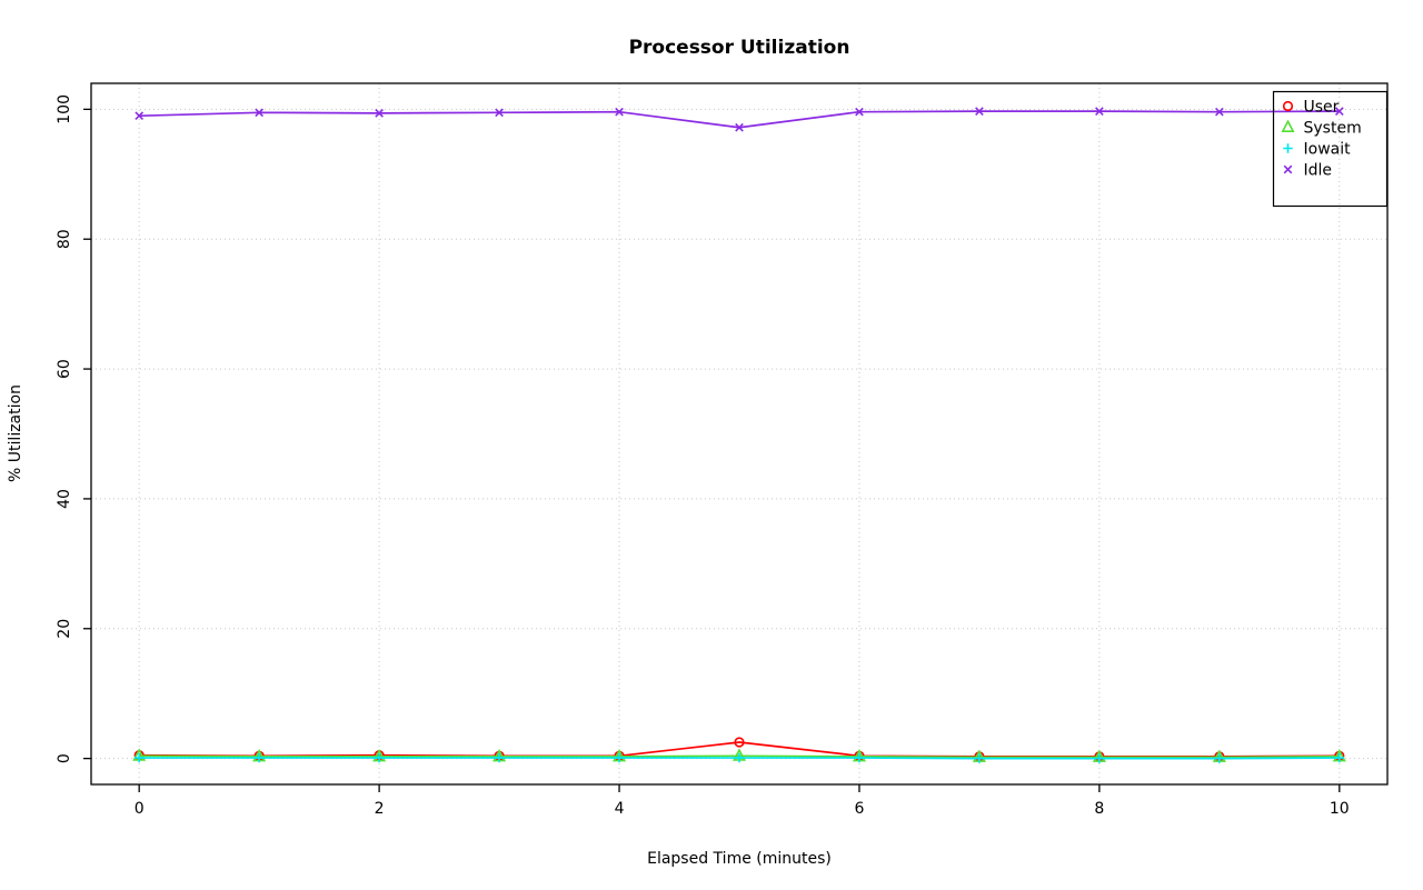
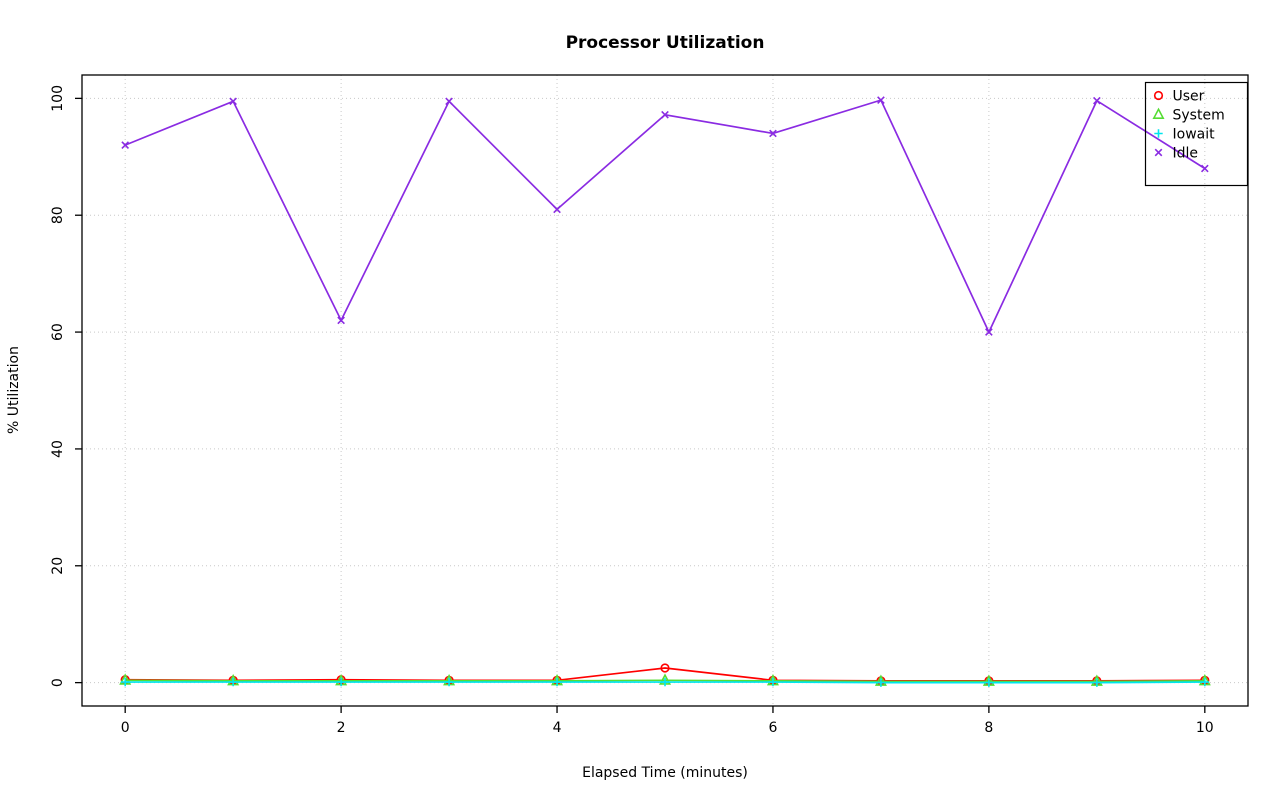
Idle/0: 99 -> 92
Idle/2: 99 -> 62
Idle/4: 100 -> 81
Idle/6: 100 -> 94
Idle/8: 100 -> 60
Idle/10: 100 -> 88
